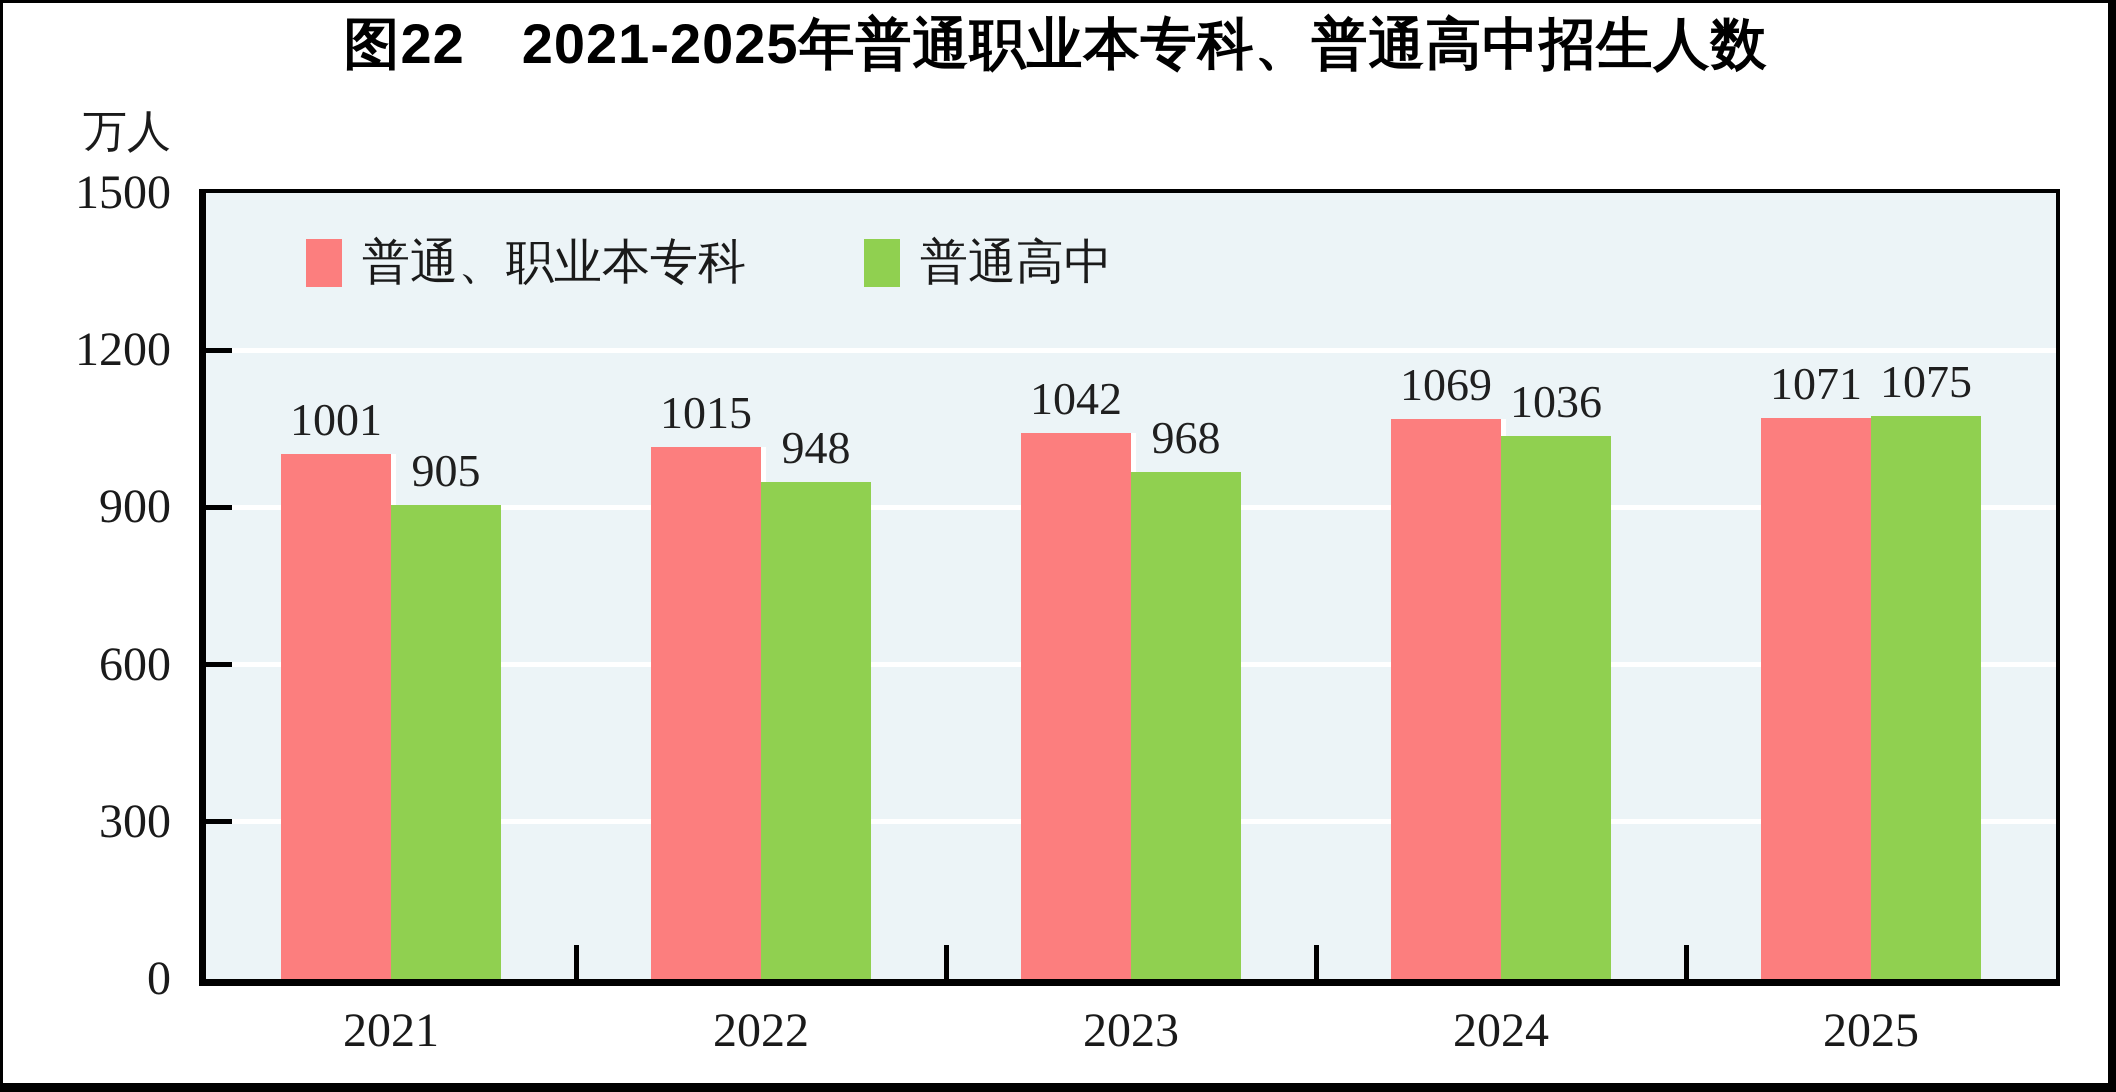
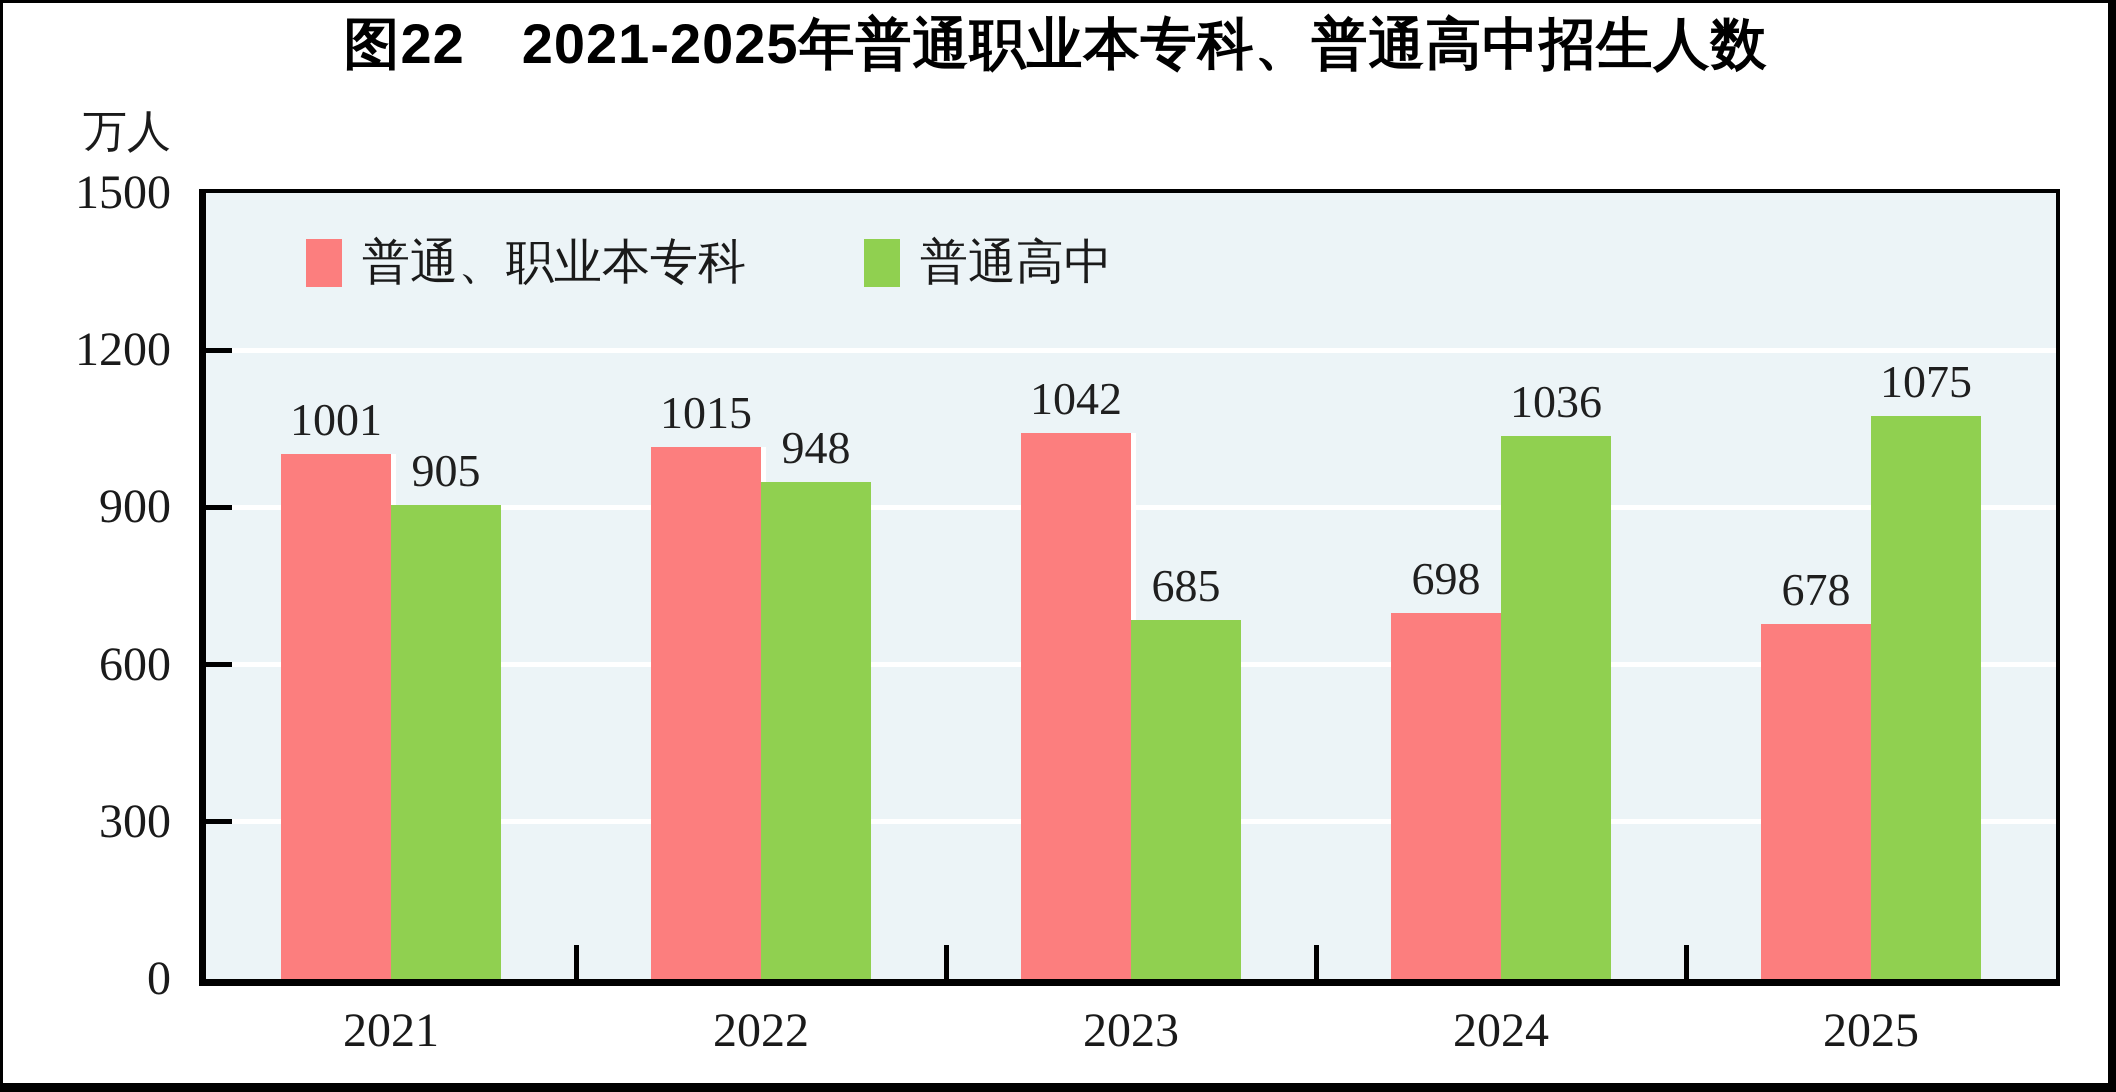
普通高中/2023: 968 -> 685
普通、职业本专科/2024: 1069 -> 698
普通、职业本专科/2025: 1071 -> 678
